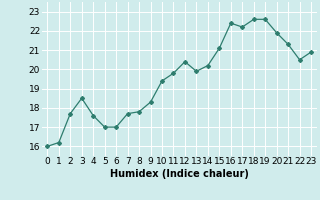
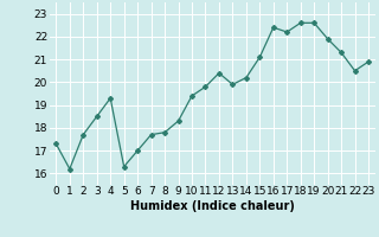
0: 16.0 -> 17.3
4: 17.6 -> 19.3
5: 17.0 -> 16.3
